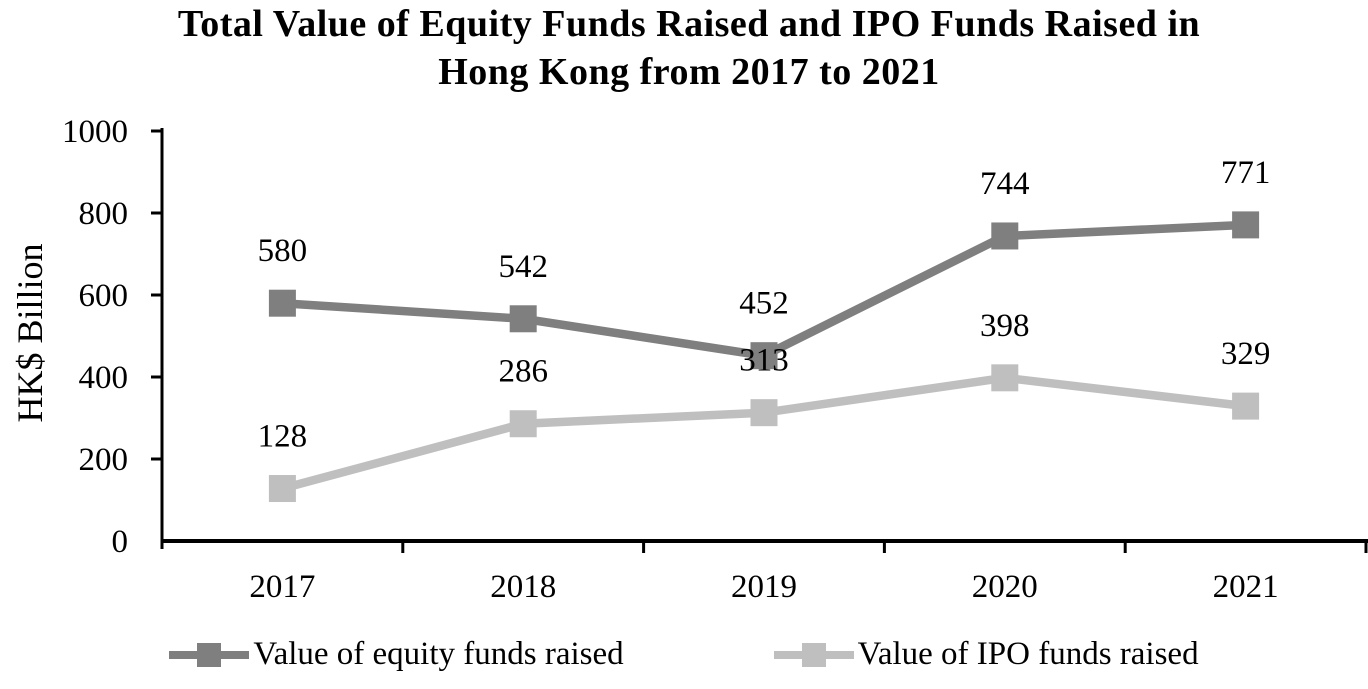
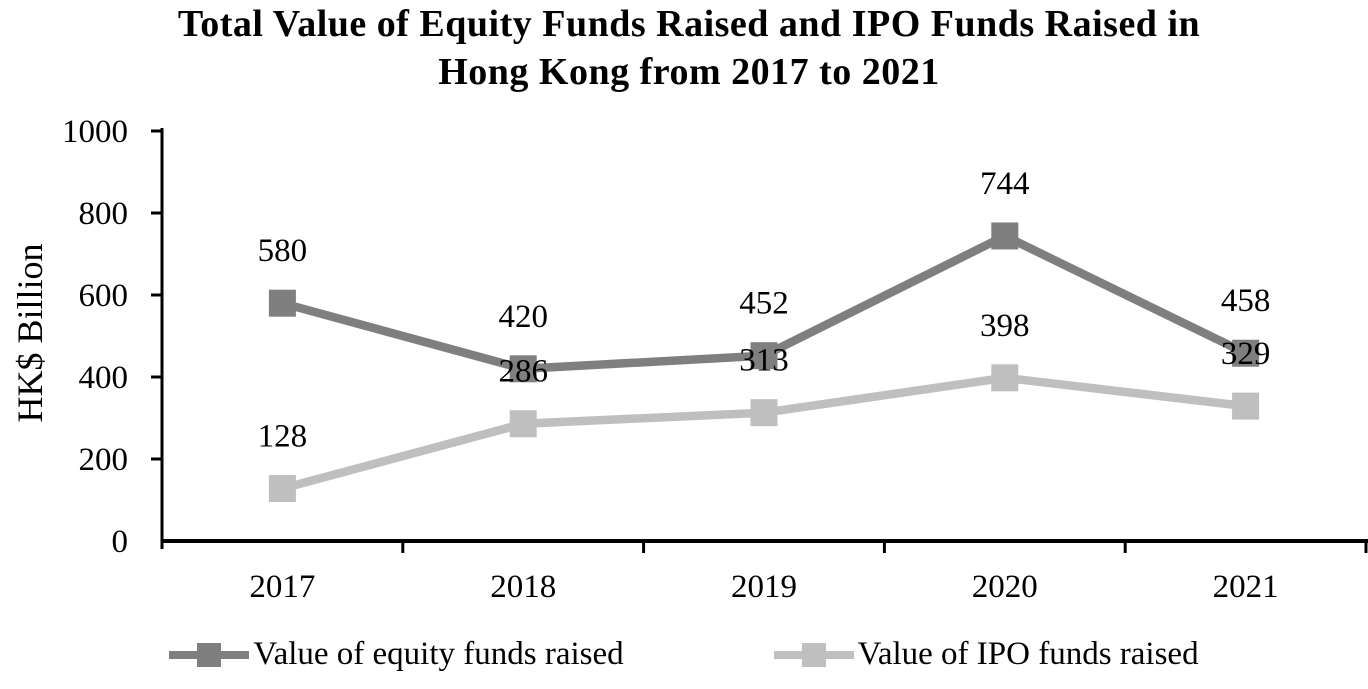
Value of equity funds raised/2018: 542 -> 420
Value of equity funds raised/2021: 771 -> 458
